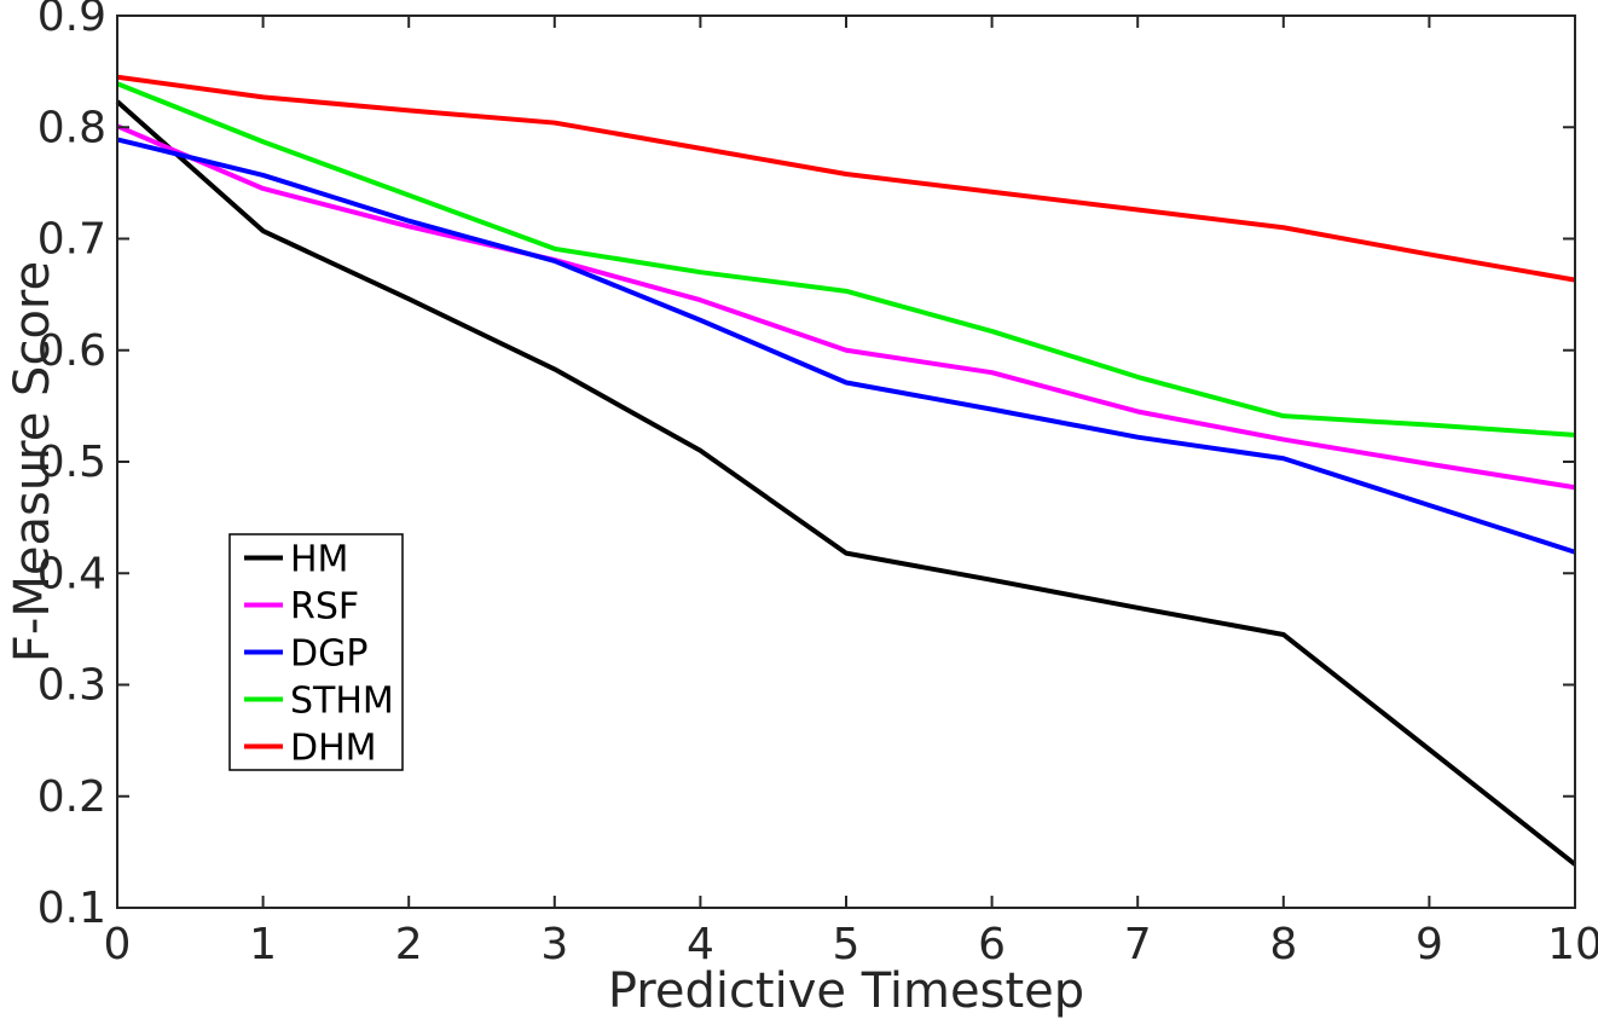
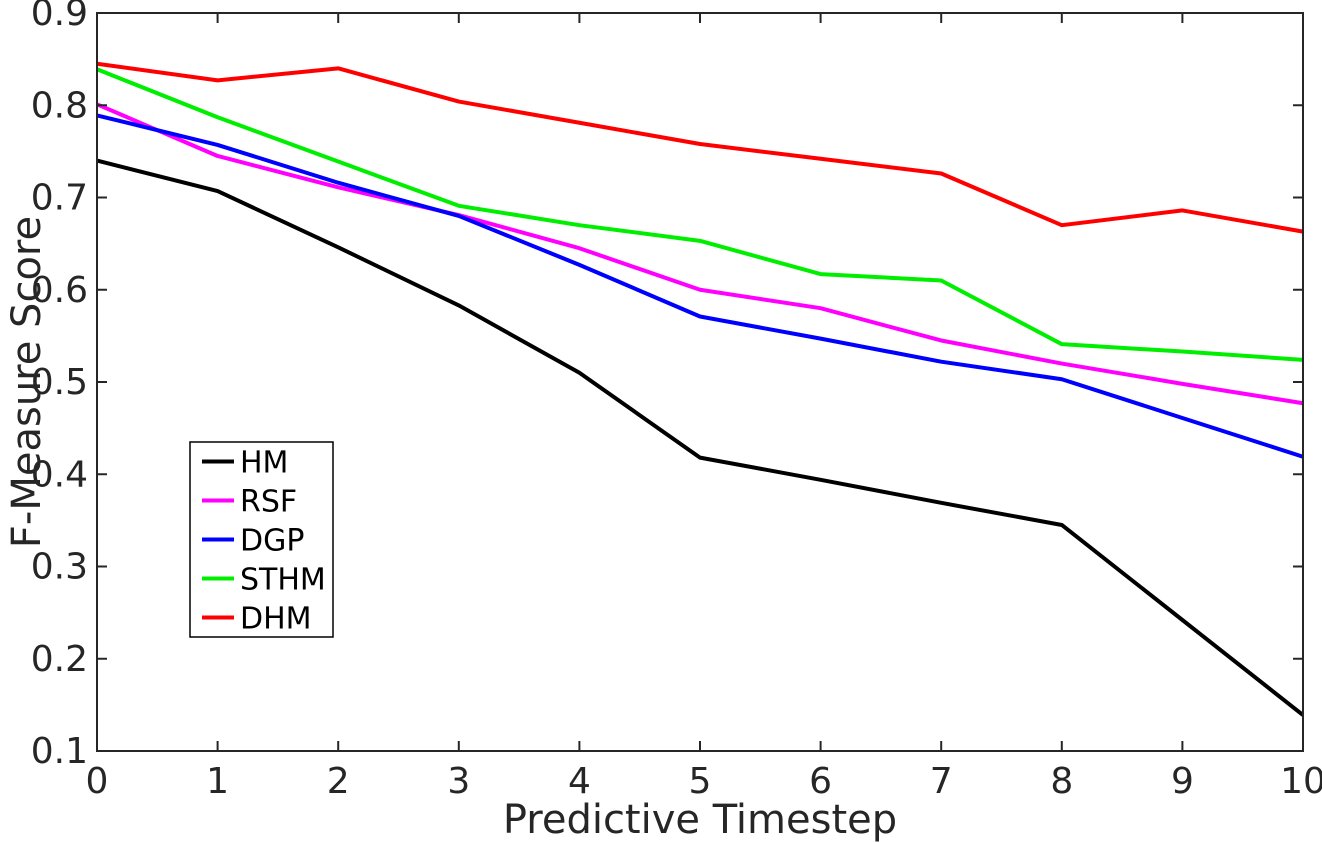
HM/0: 0.82 -> 0.74
DHM/2: 0.81 -> 0.84
STHM/7: 0.58 -> 0.61
DHM/8: 0.71 -> 0.67
